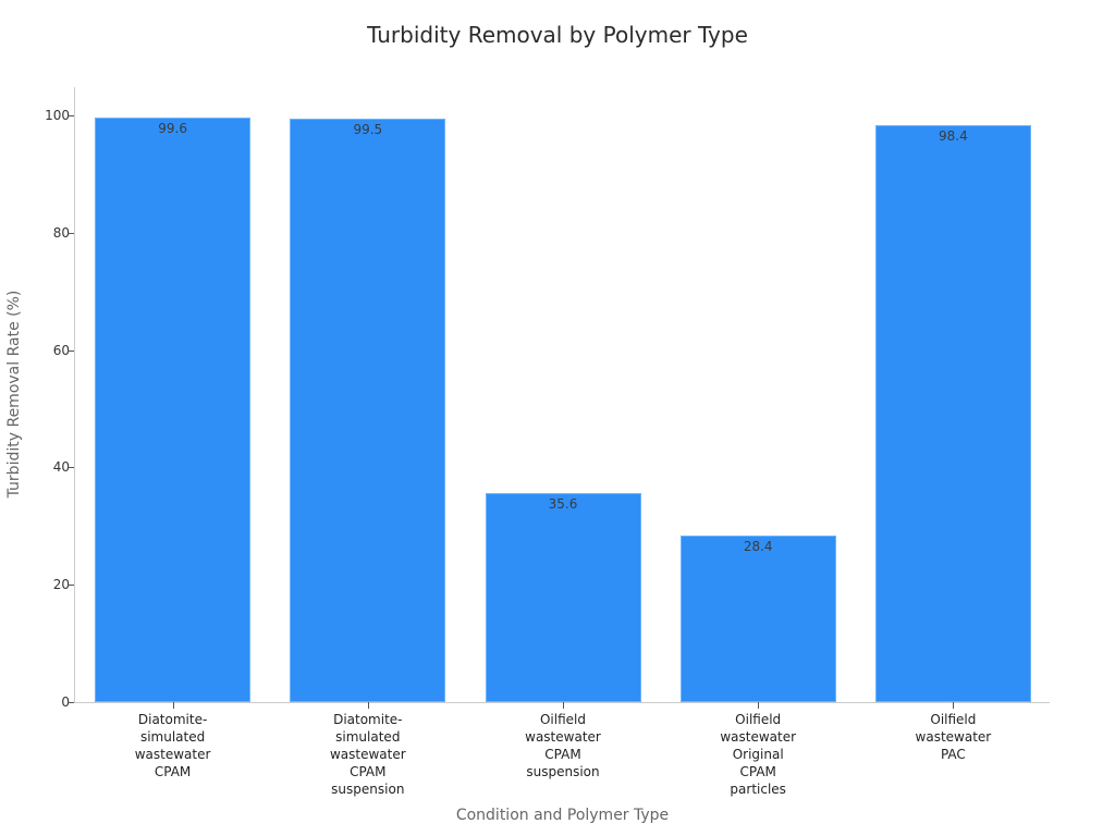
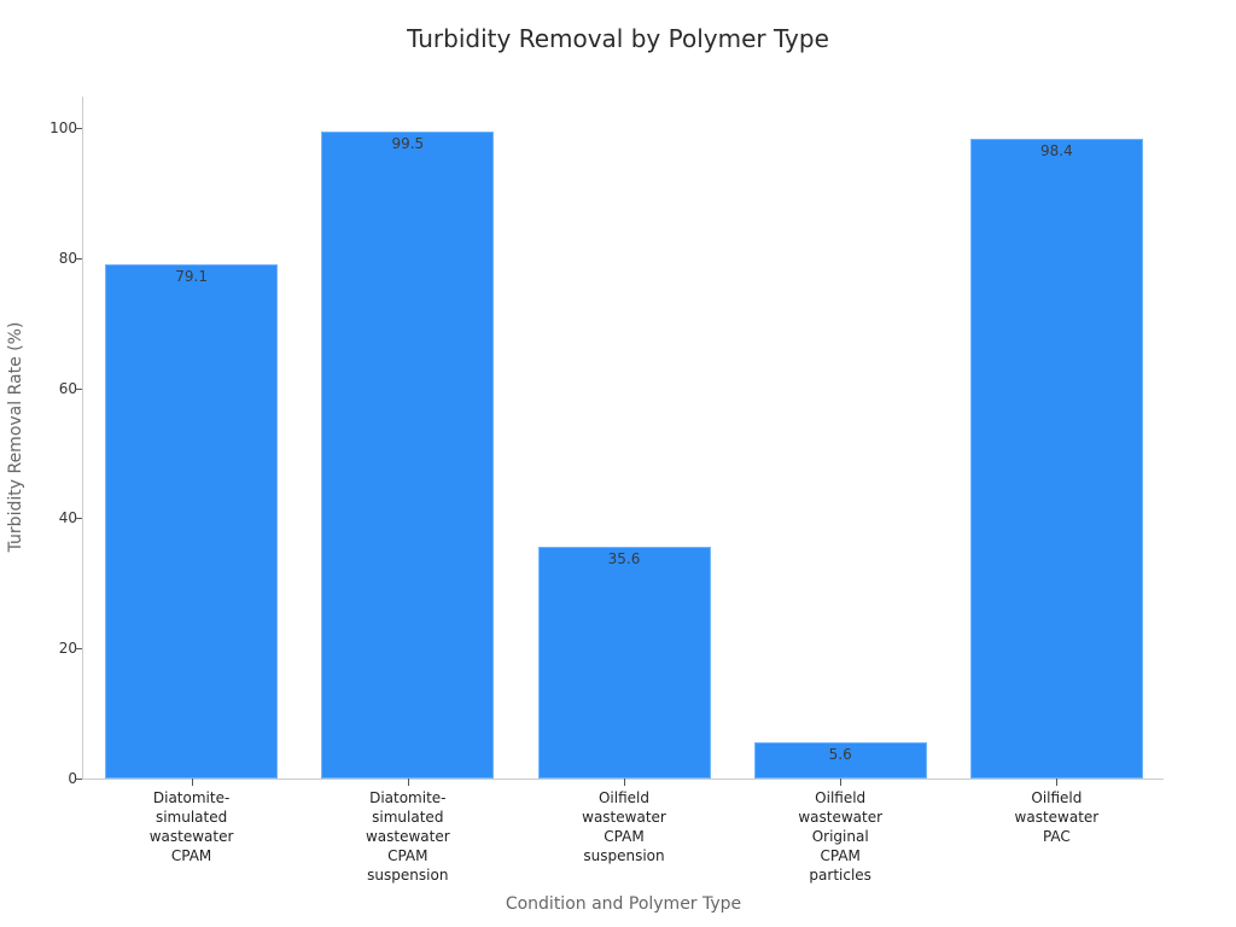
Diatomite- simulated wastewater CPAM: 99.6 -> 79.1
Oilfield wastewater Original CPAM particles: 28.4 -> 5.6
